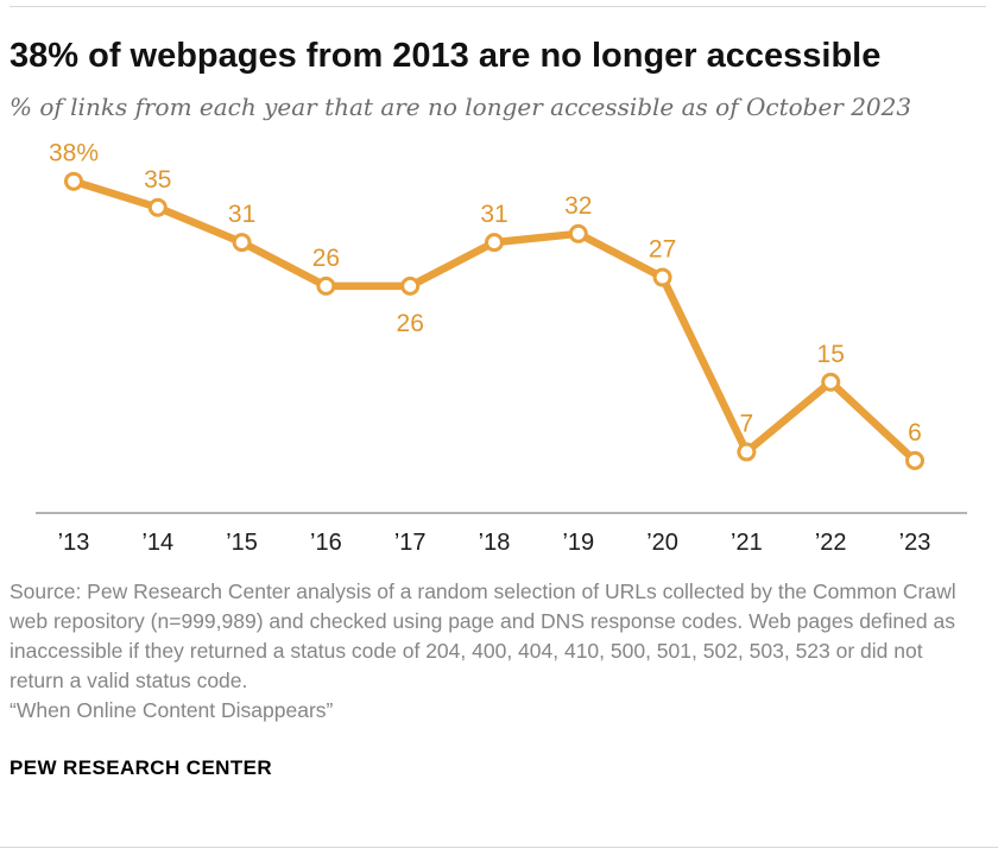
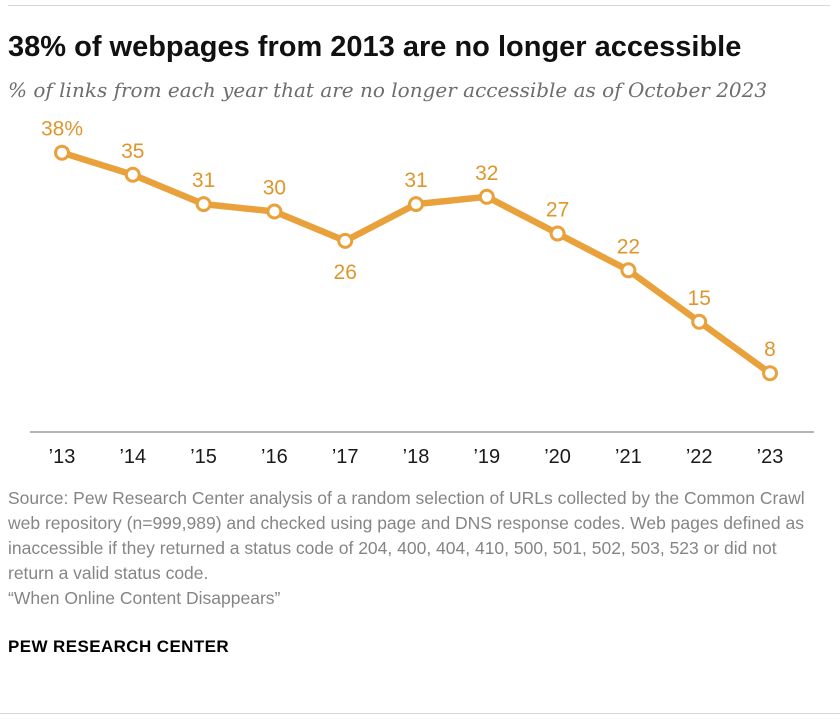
’16: 26 -> 30
’21: 7 -> 22
’23: 6 -> 8
